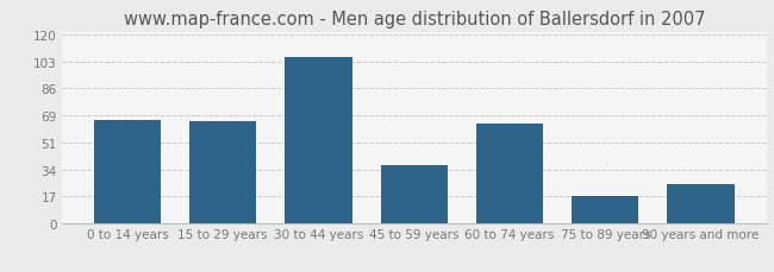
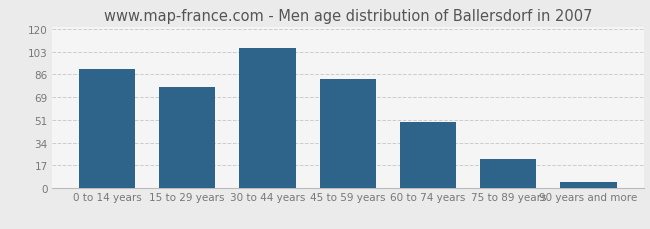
0 to 14 years: 66 -> 90
15 to 29 years: 65 -> 76
45 to 59 years: 37 -> 82
60 to 74 years: 63 -> 50
75 to 89 years: 17 -> 22
90 years and more: 25 -> 4
